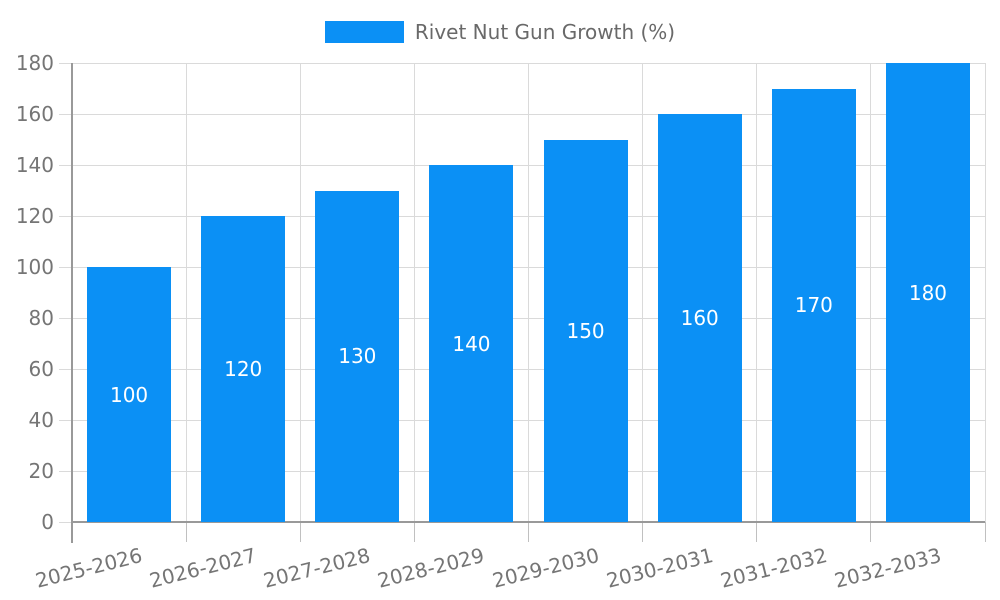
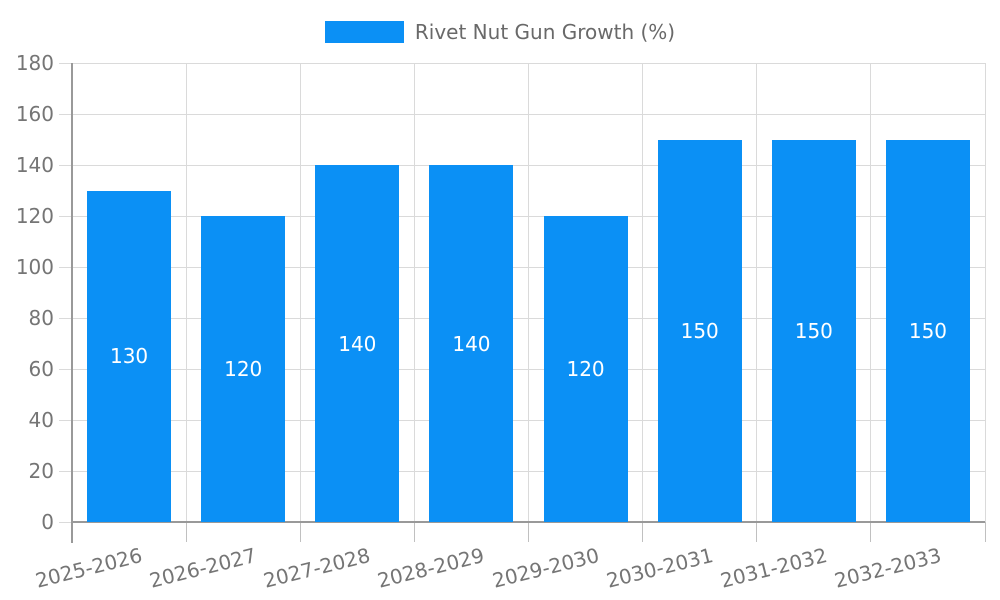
2025-2026: 100 -> 130
2027-2028: 130 -> 140
2029-2030: 150 -> 120
2030-2031: 160 -> 150
2031-2032: 170 -> 150
2032-2033: 180 -> 150
